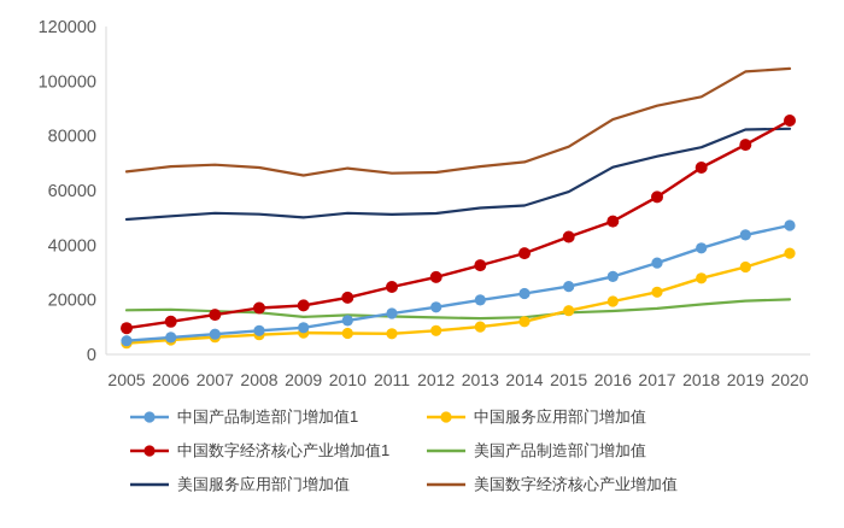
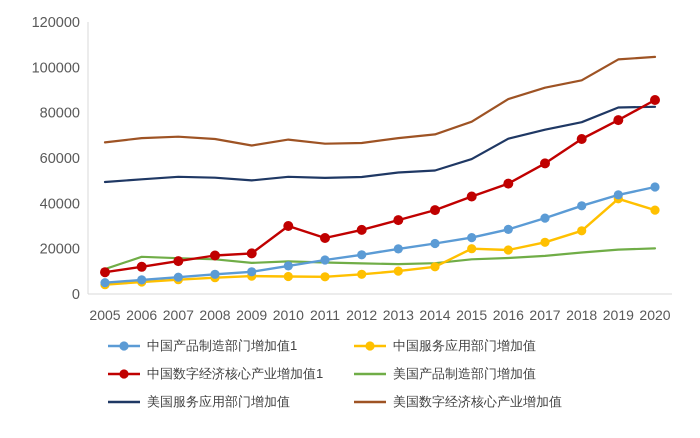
美国产品制造部门增加值/2005: 16000 -> 11000
中国数字经济核心产业增加值1/2010: 21000 -> 30000
中国服务应用部门增加值/2015: 16000 -> 20000
中国服务应用部门增加值/2019: 32000 -> 42000
